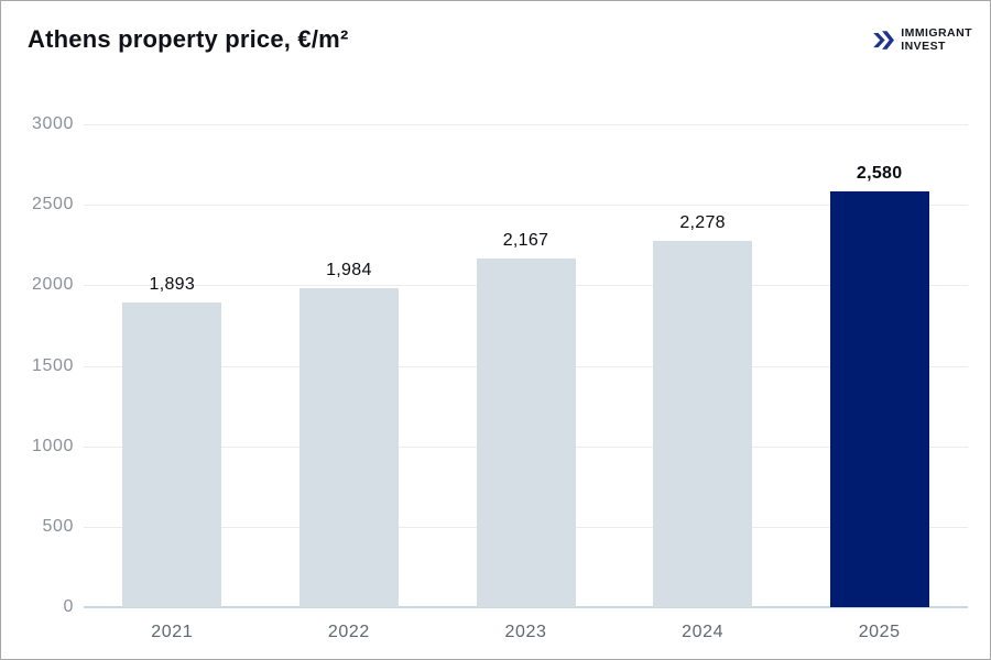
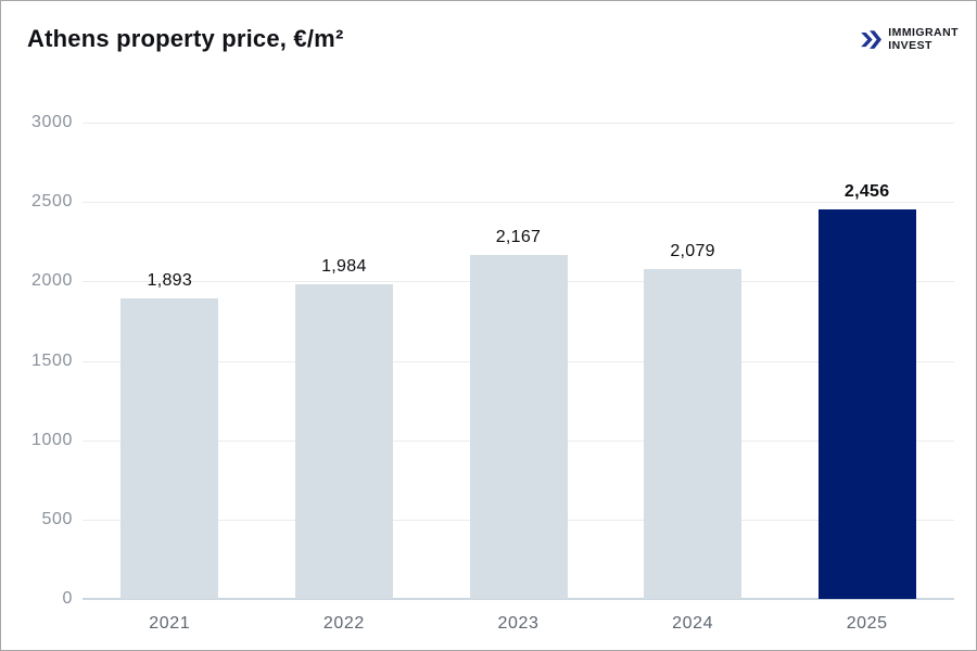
2024: 2,278 -> 2,079
2025: 2,580 -> 2,456
